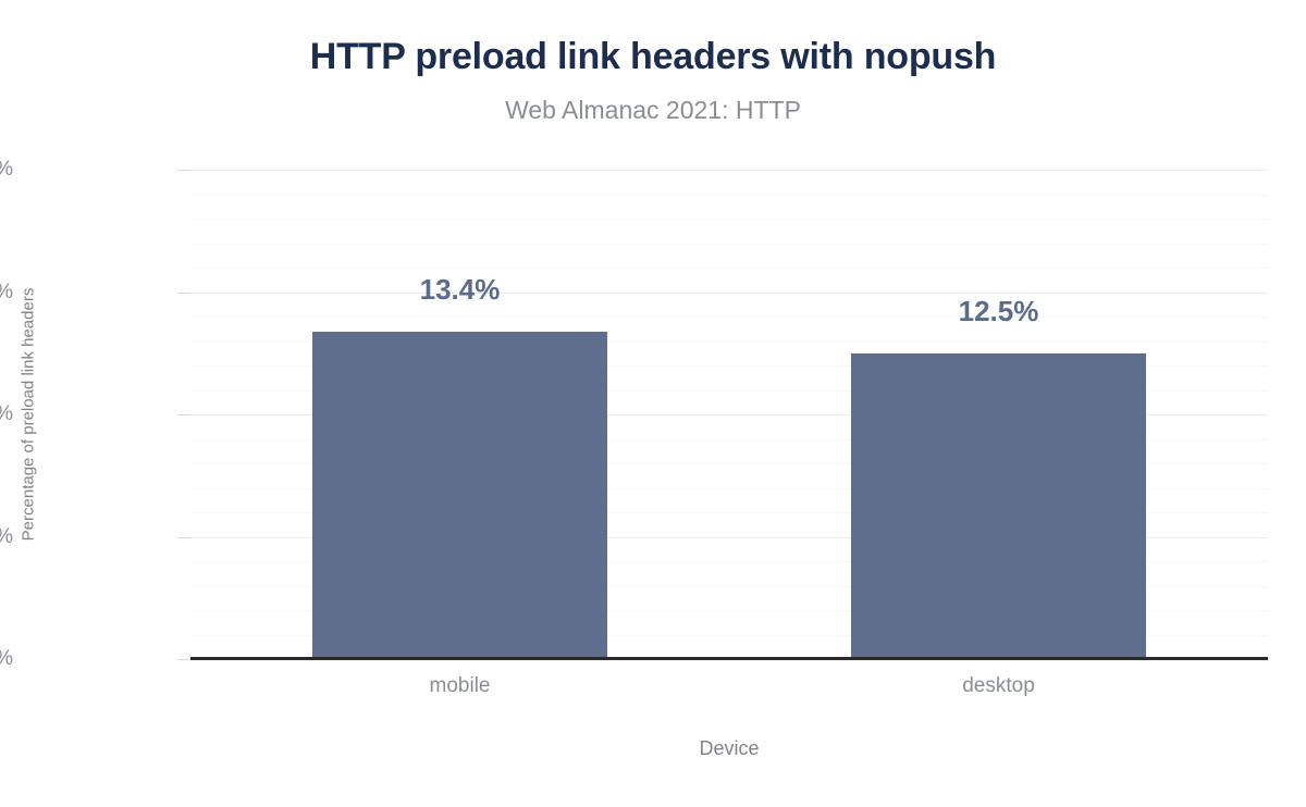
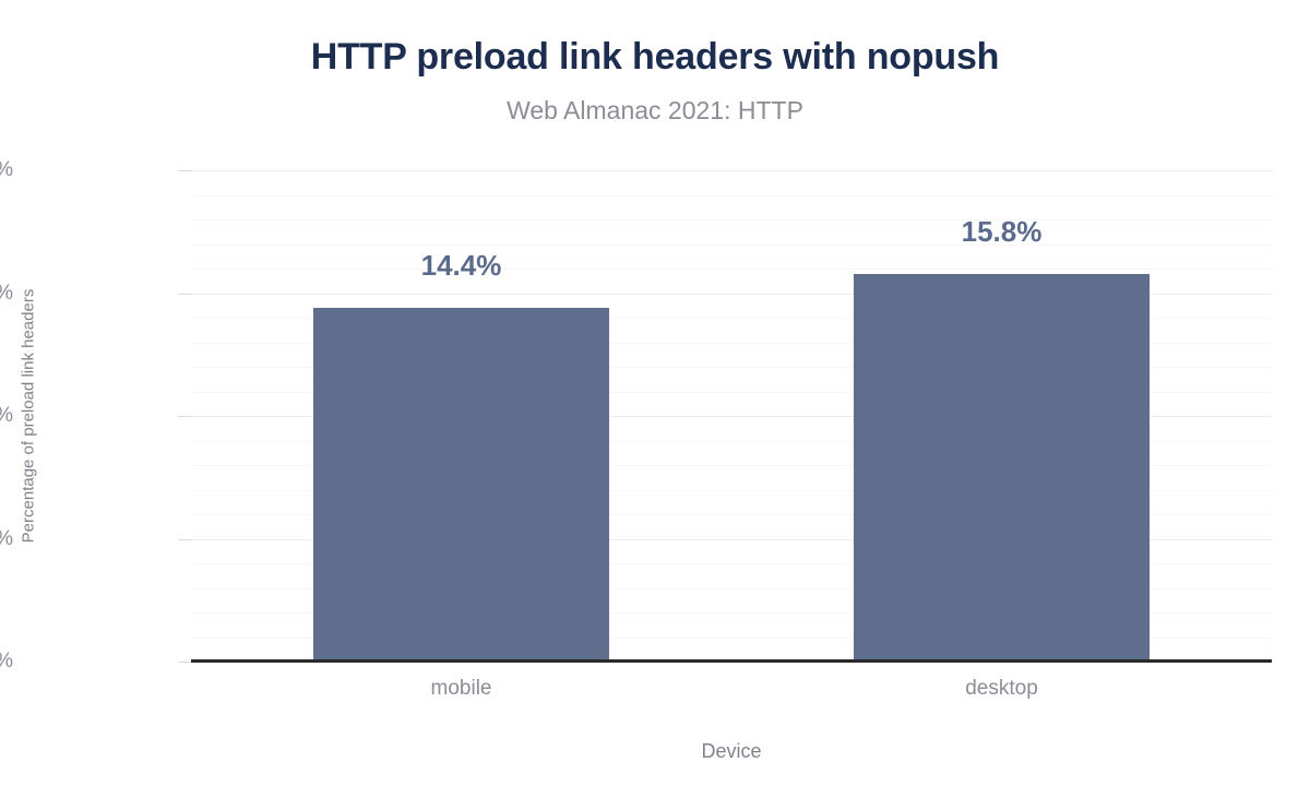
mobile: 13.4% -> 14.4%
desktop: 12.5% -> 15.8%
